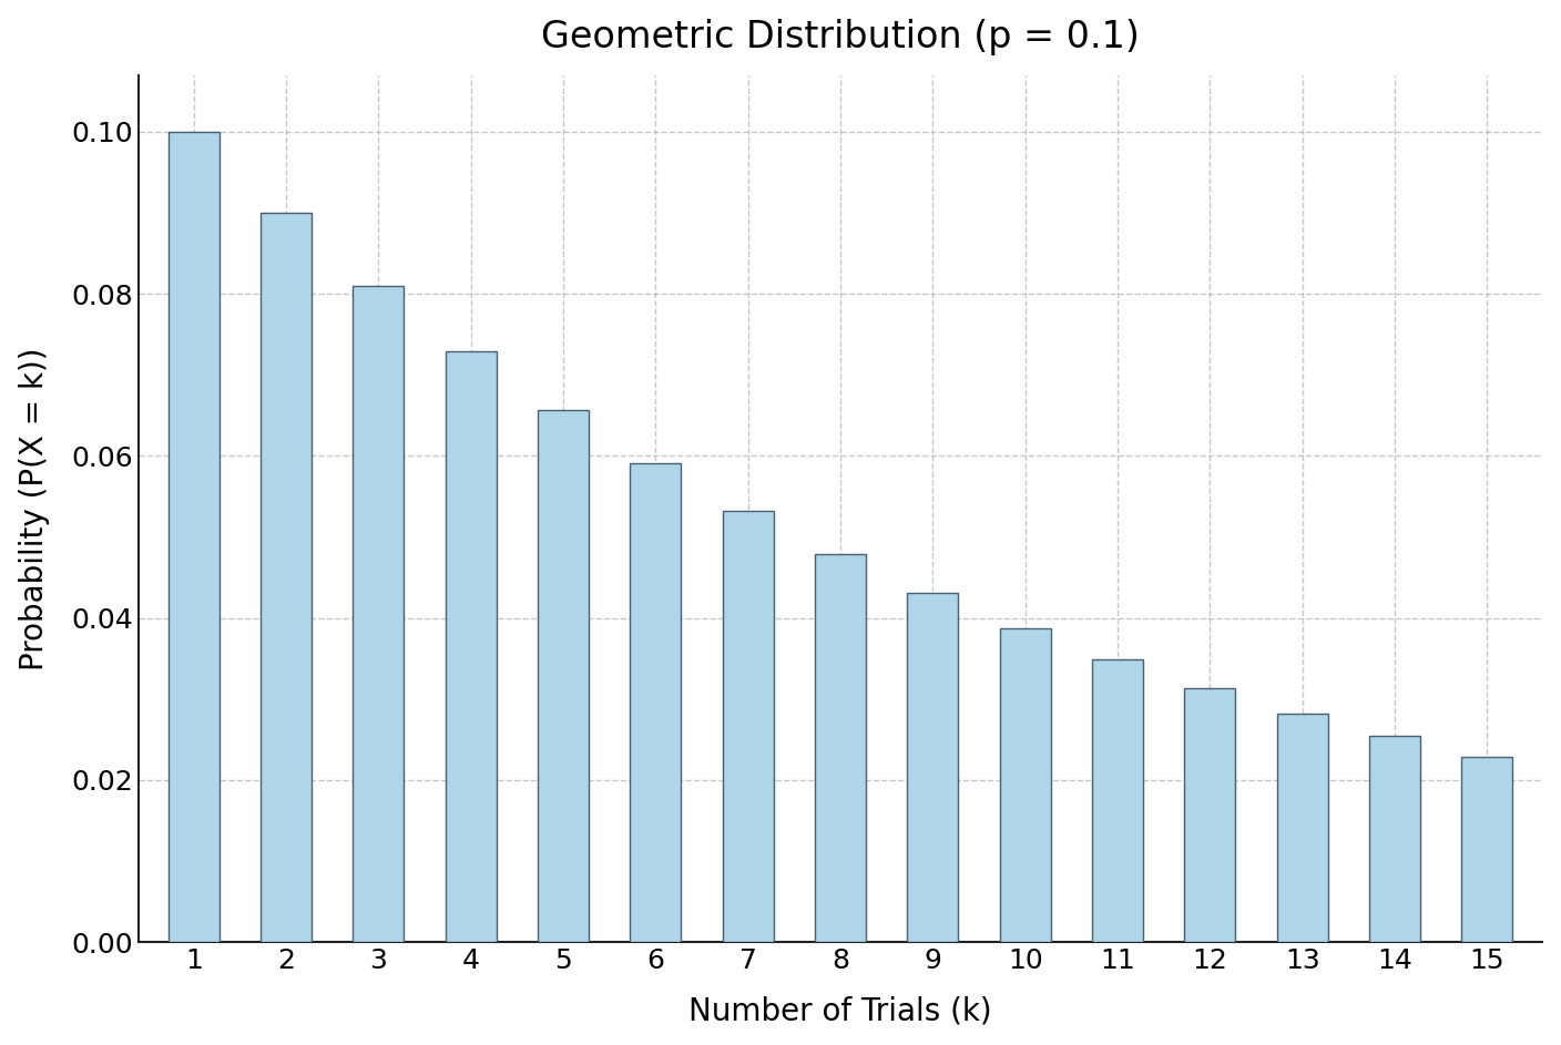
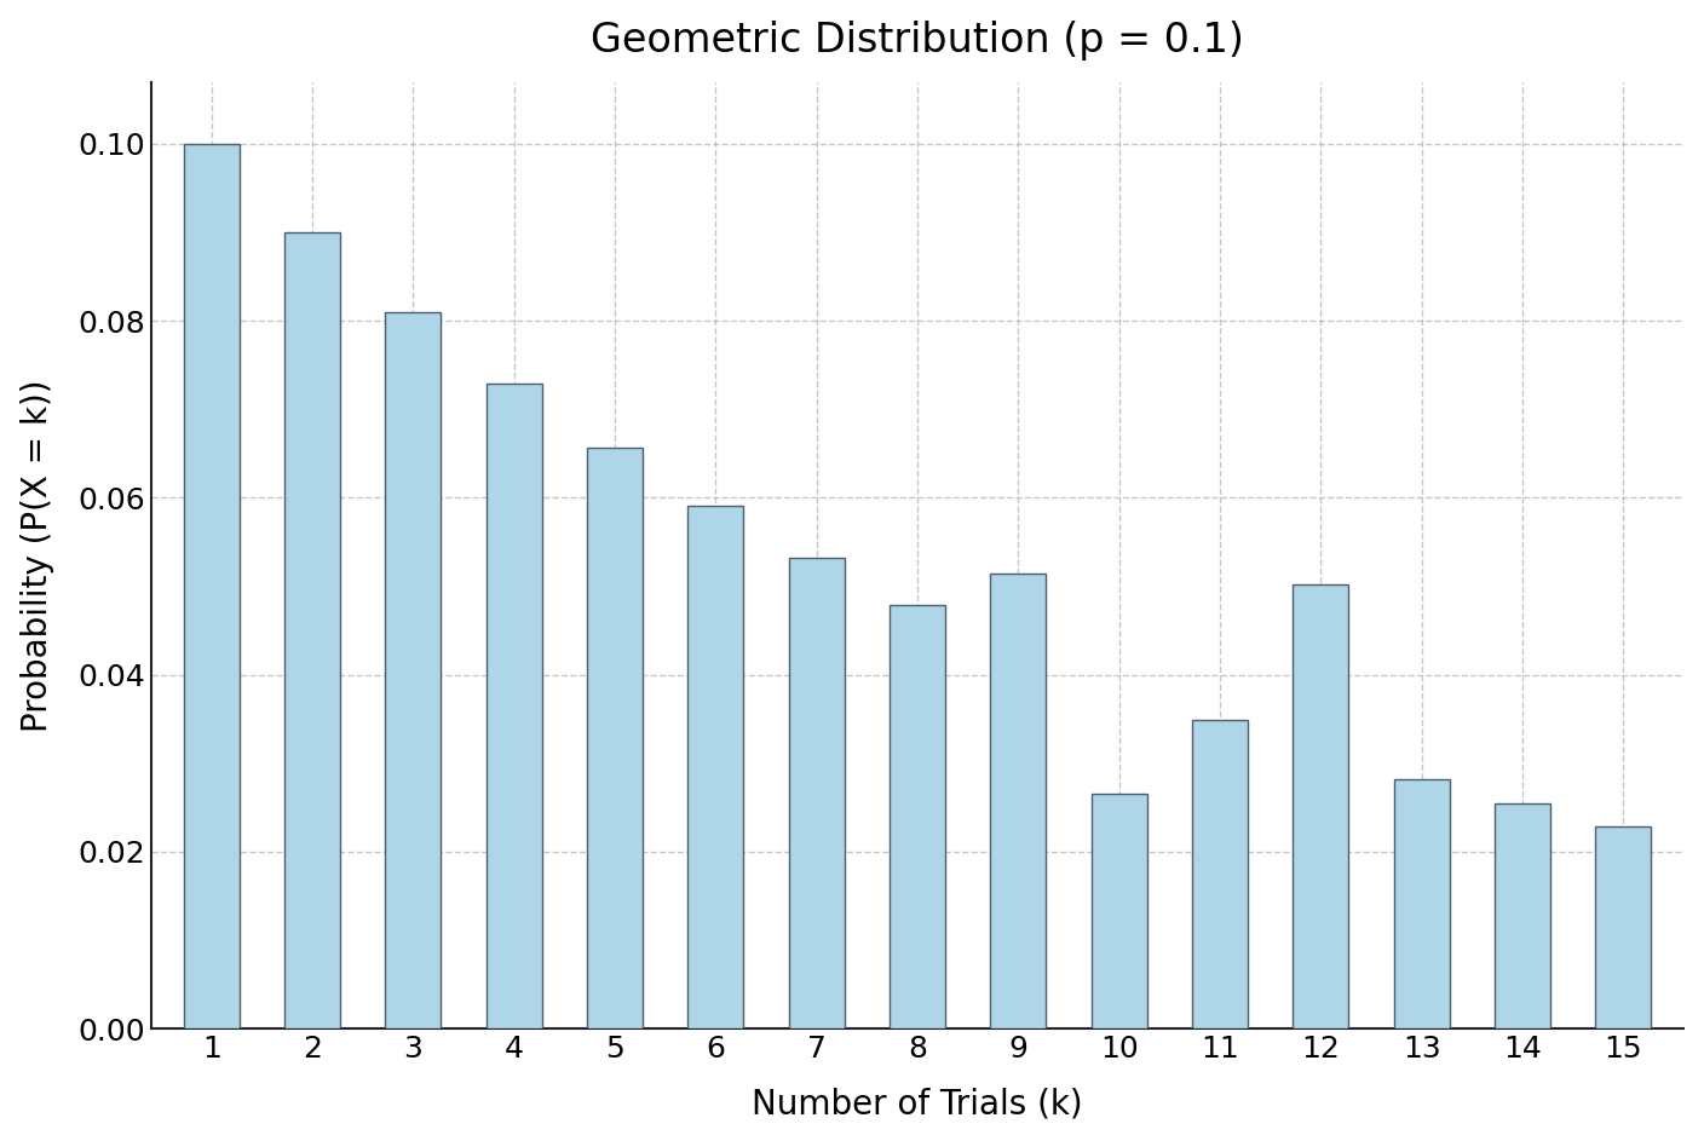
9: 0.0430 -> 0.0514
10: 0.0387 -> 0.0266
12: 0.0314 -> 0.0502
